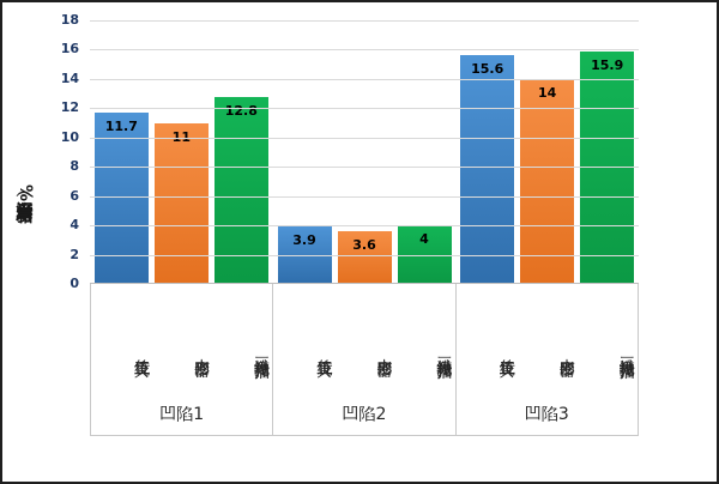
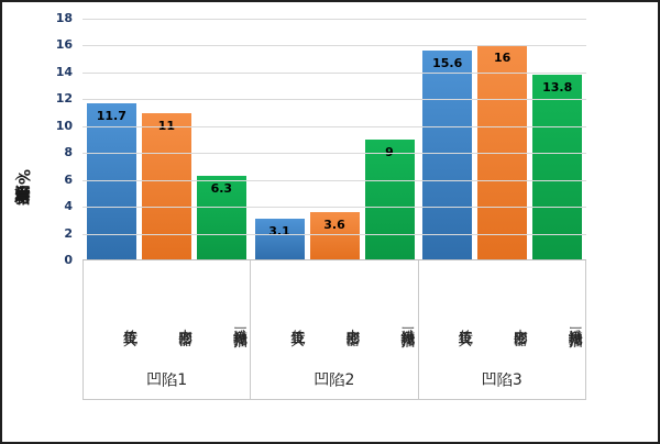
三维激光扫描/凹陷1: 12.8 -> 6.3
传统工具/凹陷2: 3.9 -> 3.1
三维激光扫描/凹陷2: 4 -> 9
内变形器/凹陷3: 14 -> 16
三维激光扫描/凹陷3: 15.9 -> 13.8
